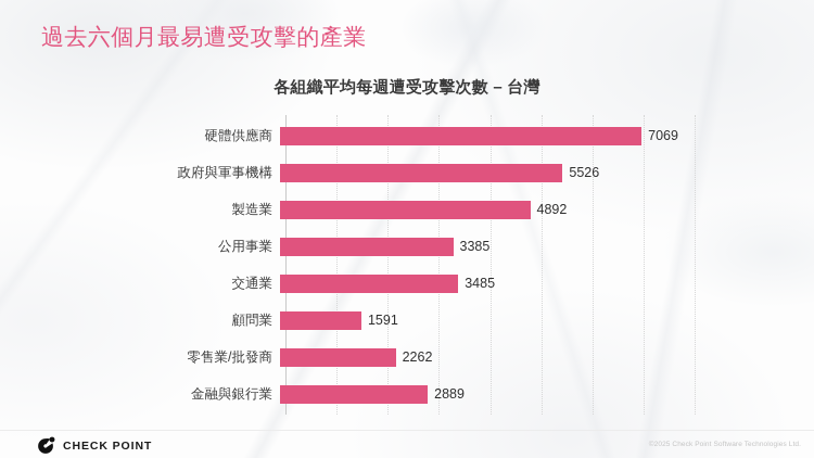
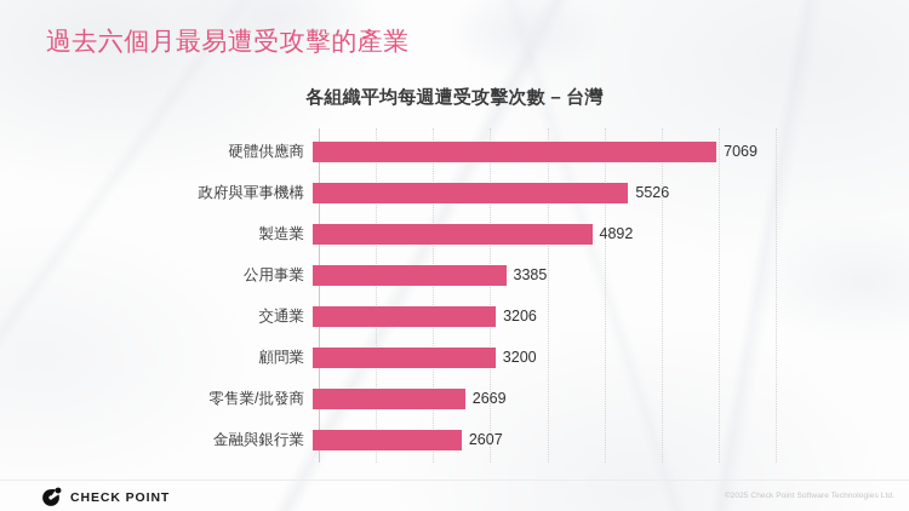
交通業: 3485 -> 3206
顧問業: 1591 -> 3200
零售業/批發商: 2262 -> 2669
金融與銀行業: 2889 -> 2607
